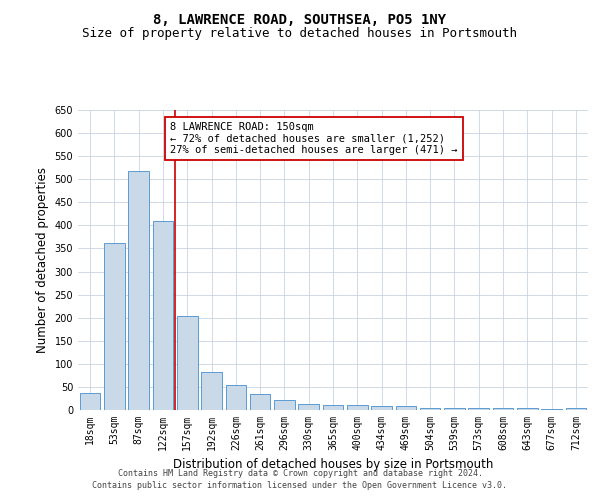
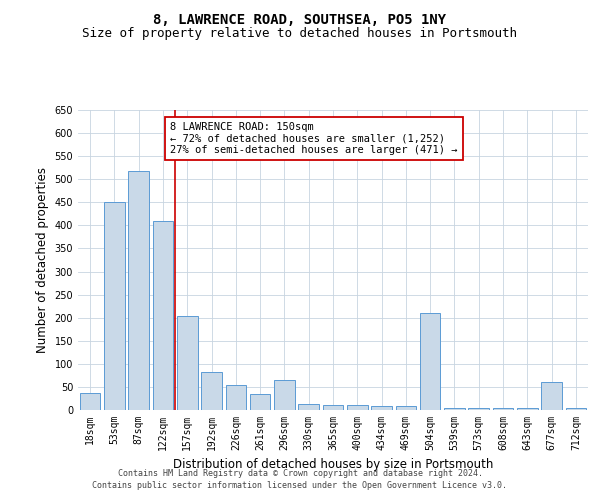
53sqm: 362 -> 450
296sqm: 22 -> 65
504sqm: 5 -> 210
677sqm: 2 -> 60
